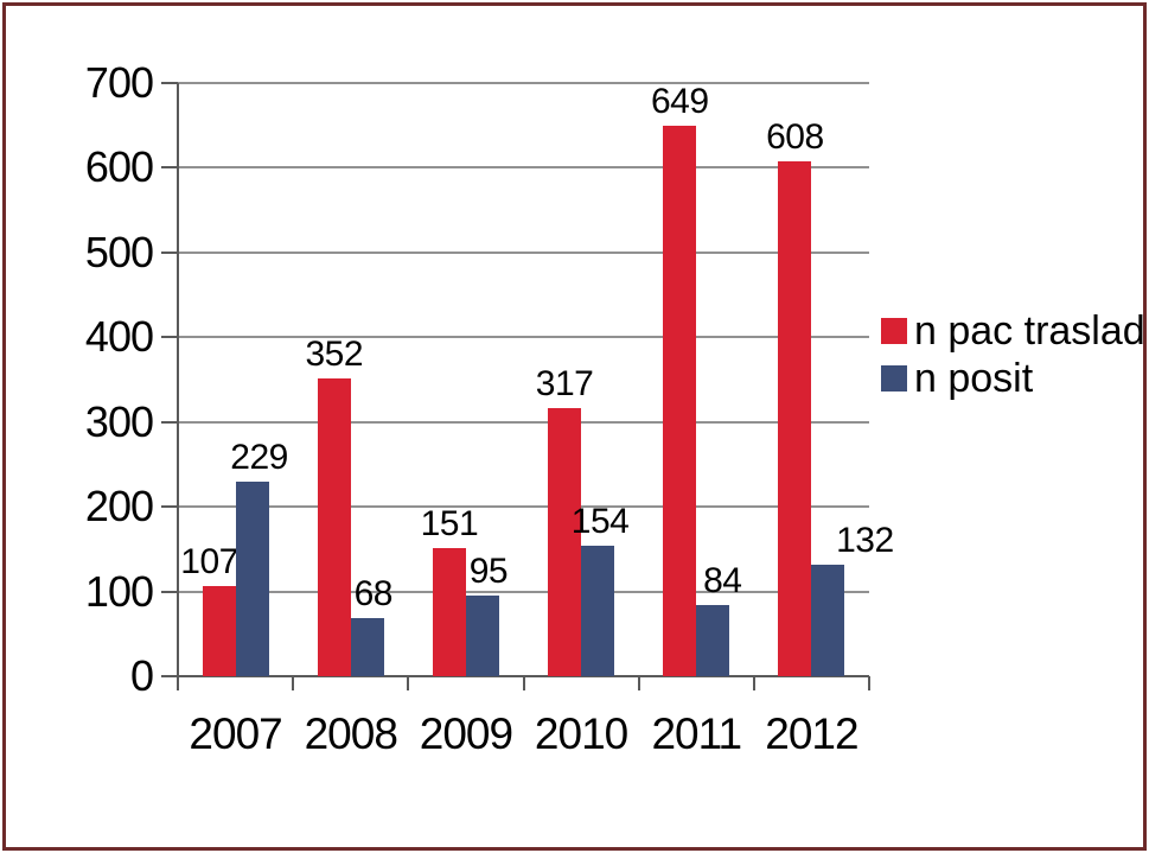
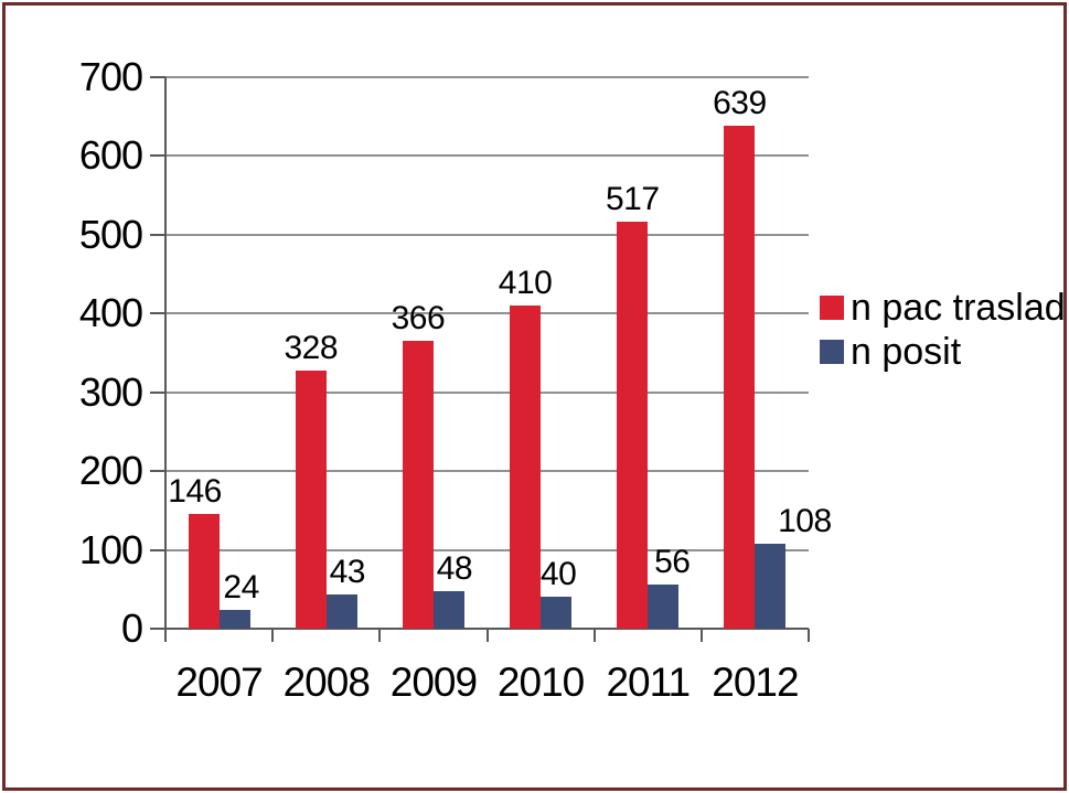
n pac traslad/2007: 107 -> 146
n posit/2007: 229 -> 24
n pac traslad/2008: 352 -> 328
n posit/2008: 68 -> 43
n pac traslad/2009: 151 -> 366
n posit/2009: 95 -> 48
n pac traslad/2010: 317 -> 410
n posit/2010: 154 -> 40
n pac traslad/2011: 649 -> 517
n posit/2011: 84 -> 56
n pac traslad/2012: 608 -> 639
n posit/2012: 132 -> 108
